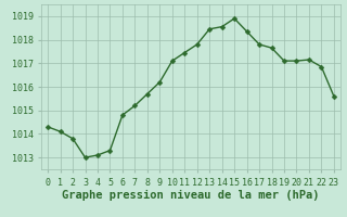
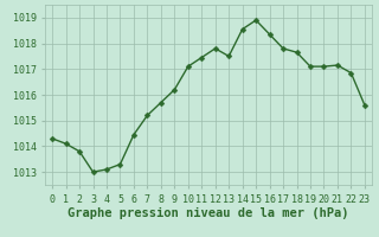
6: 1014.80 -> 1014.45
13: 1018.45 -> 1017.50
